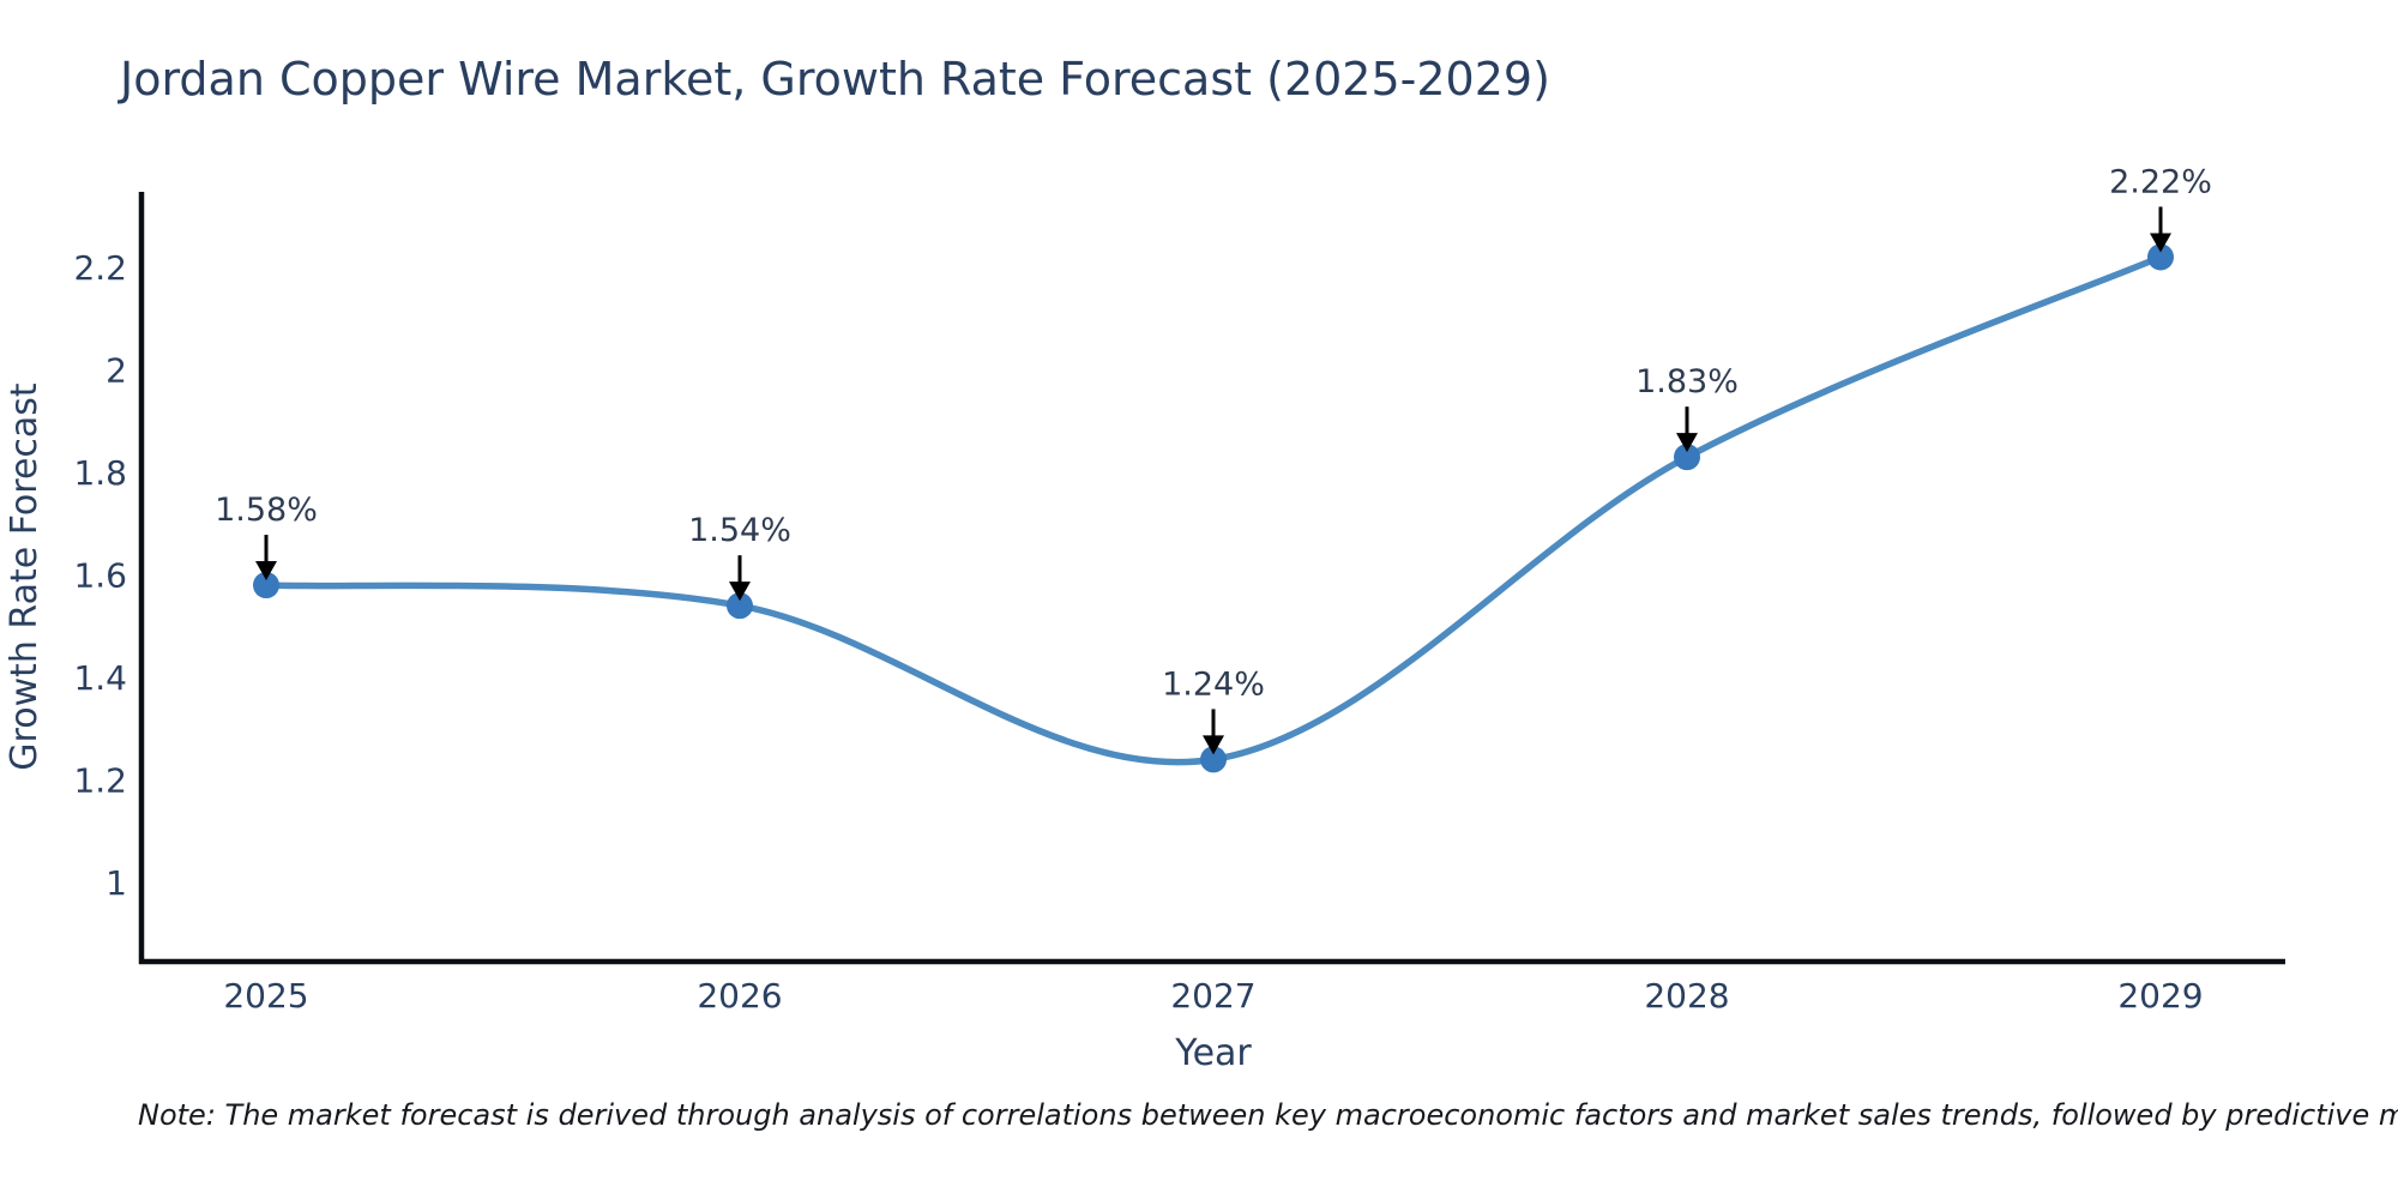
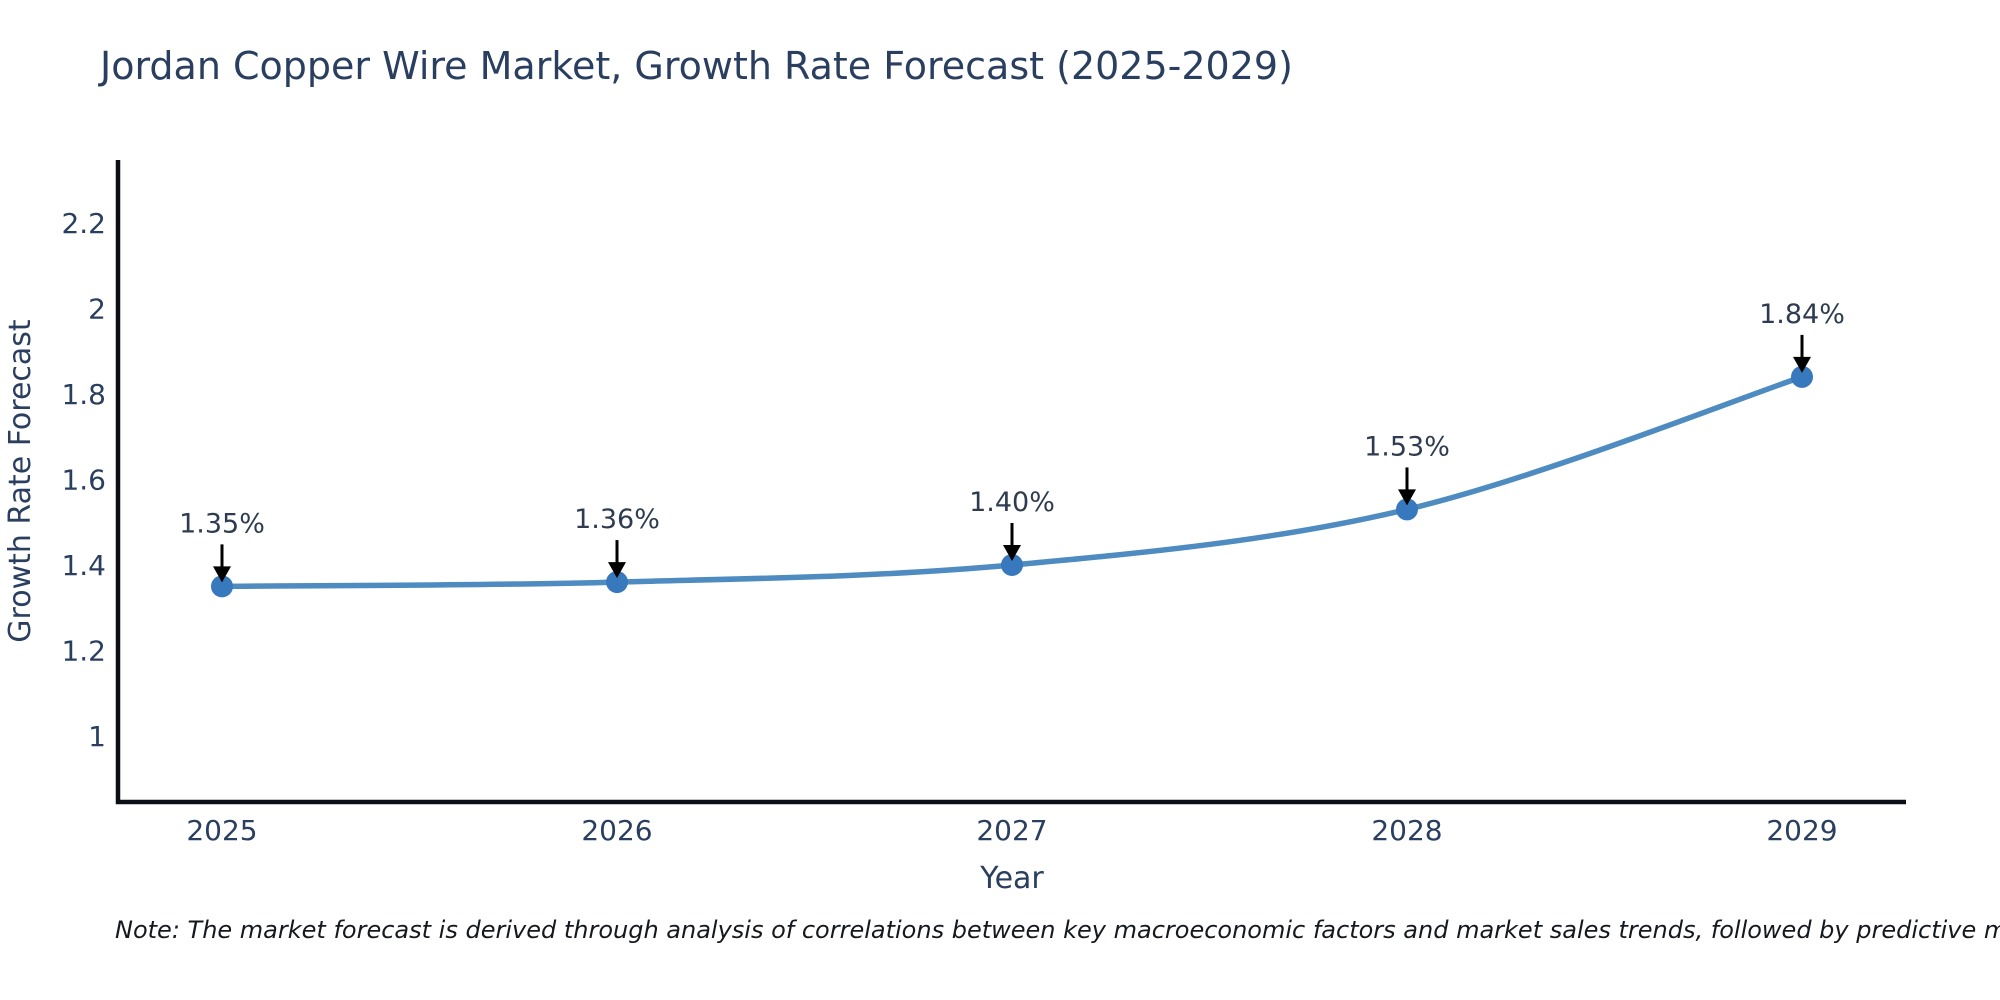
2025: 1.58% -> 1.35%
2026: 1.54% -> 1.36%
2027: 1.24% -> 1.40%
2028: 1.83% -> 1.53%
2029: 2.22% -> 1.84%
